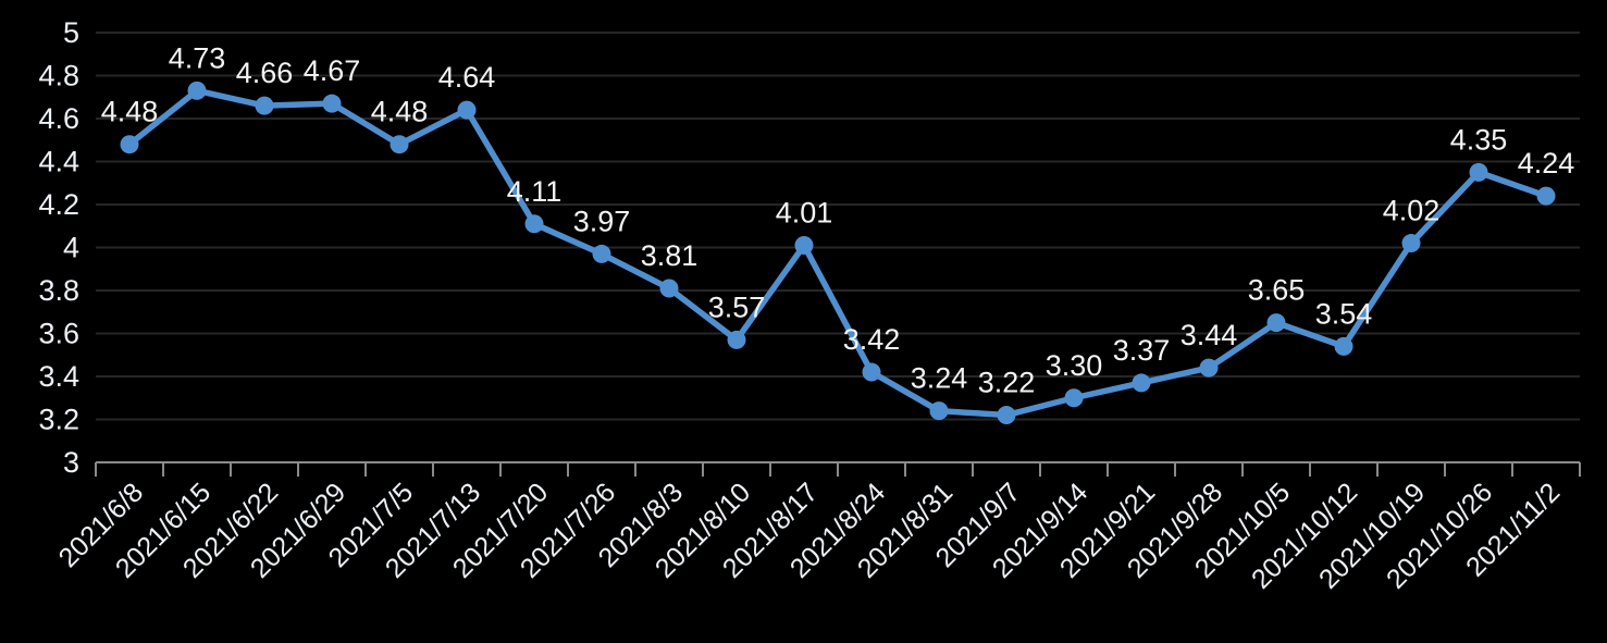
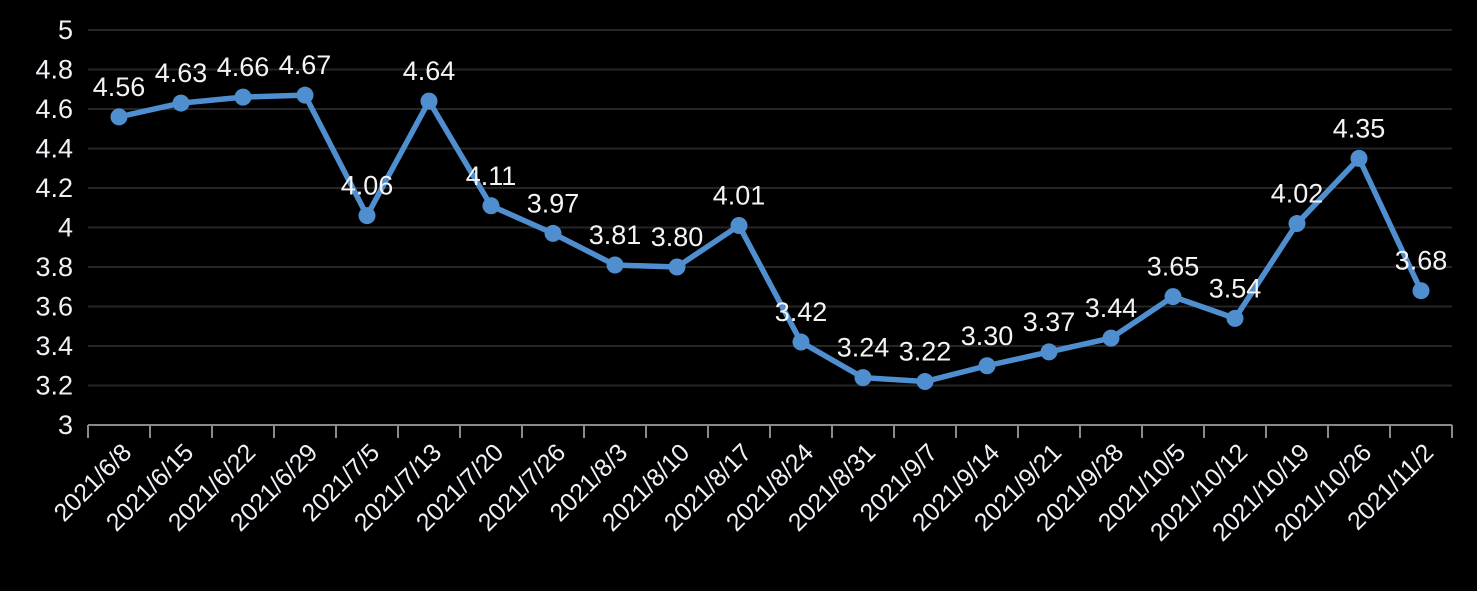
2021/6/8: 4.48 -> 4.56
2021/6/15: 4.73 -> 4.63
2021/7/5: 4.48 -> 4.06
2021/8/10: 3.57 -> 3.80
2021/11/2: 4.24 -> 3.68
